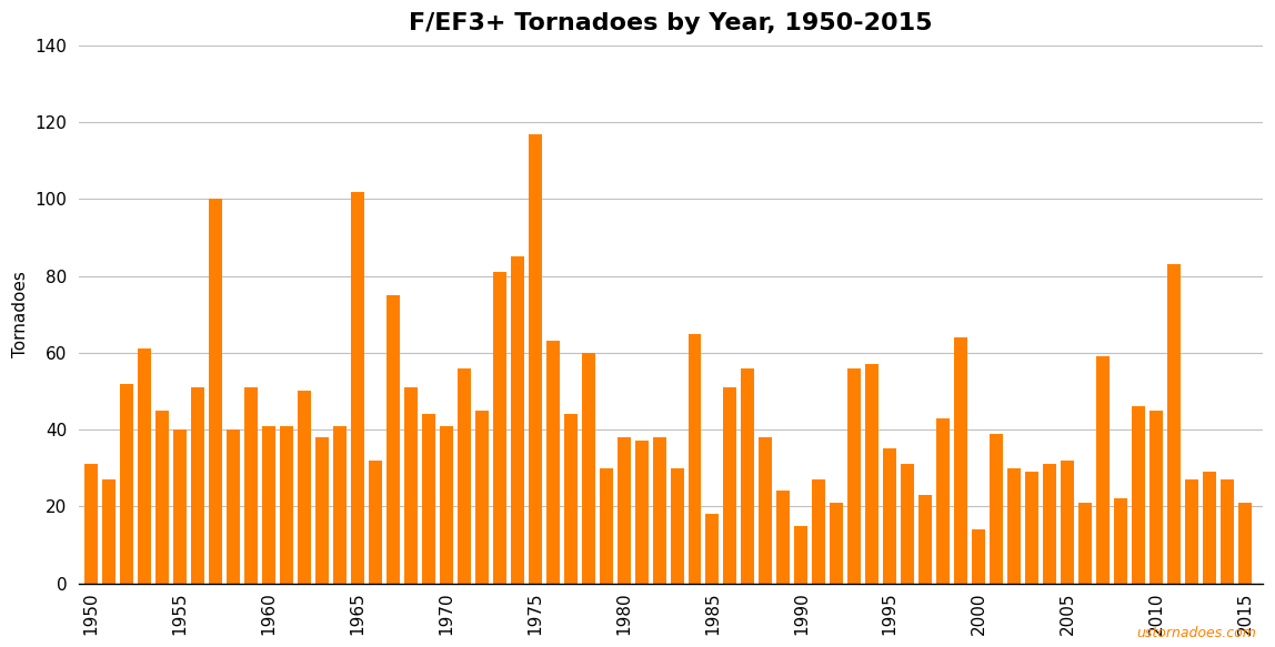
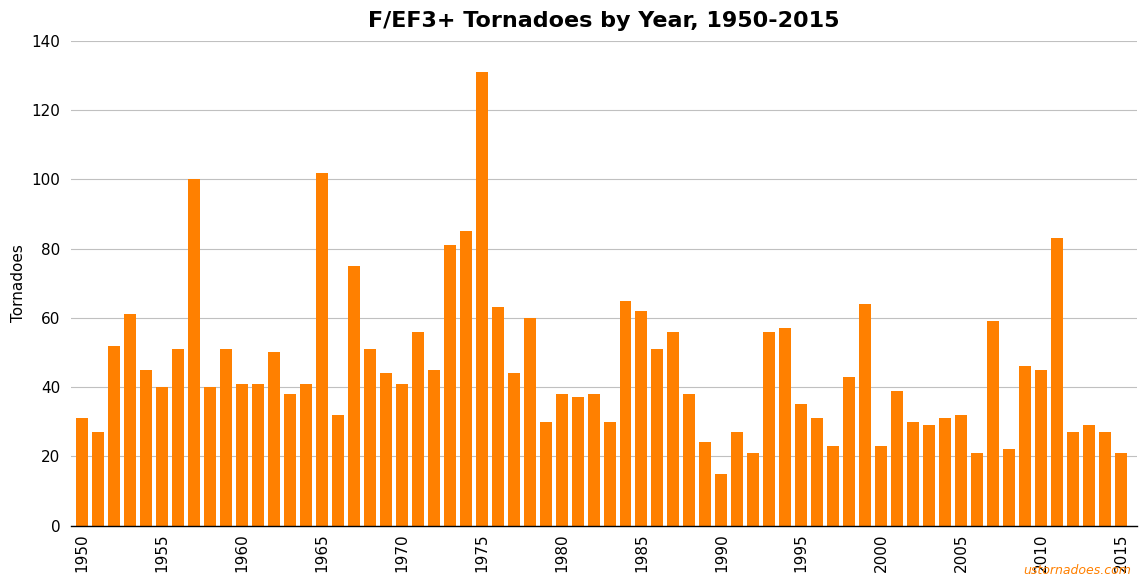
1975: 117 -> 131
1985: 18 -> 62
2000: 14 -> 23
